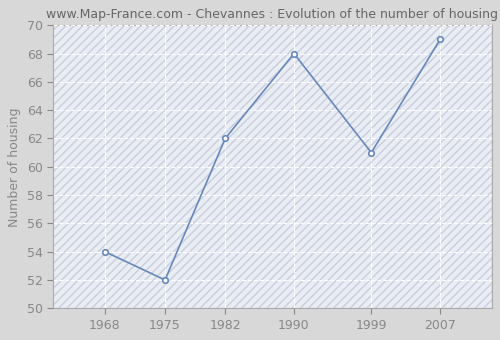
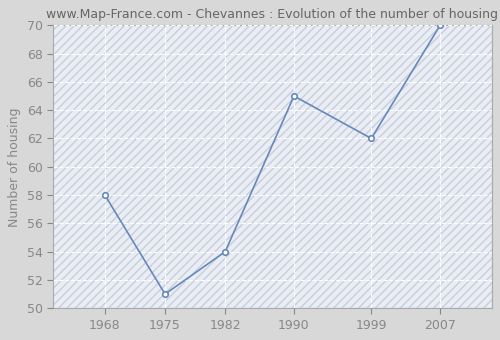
1968: 54 -> 58
1975: 52 -> 51
1982: 62 -> 54
1990: 68 -> 65
1999: 61 -> 62
2007: 69 -> 70
